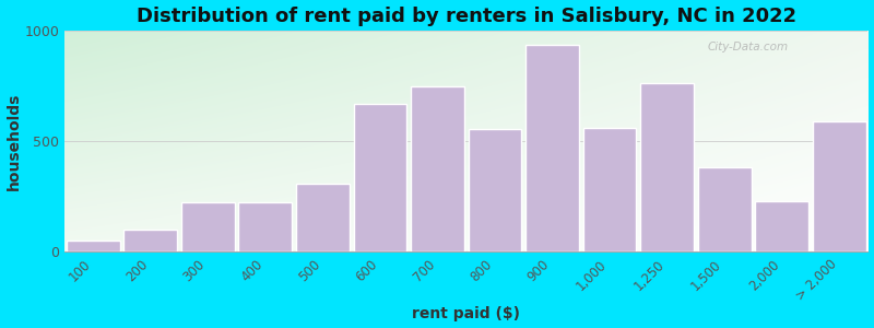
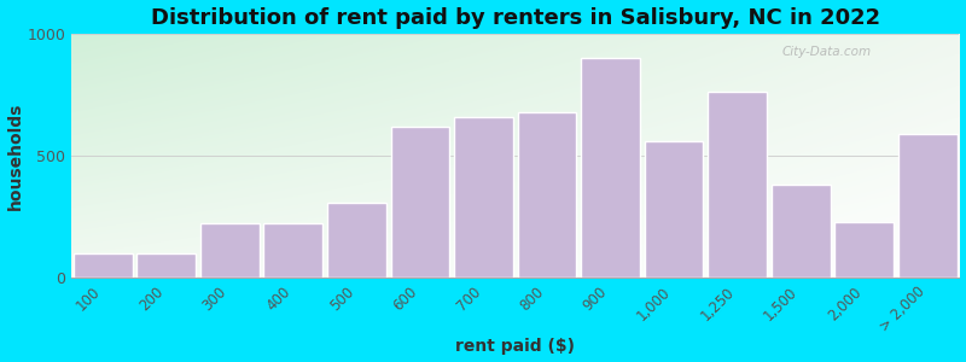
100: 50 -> 100
600: 670 -> 620
700: 750 -> 660
800: 555 -> 680
900: 935 -> 900
